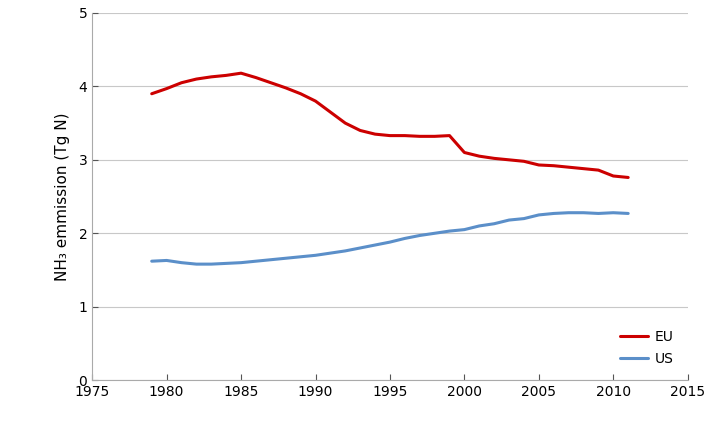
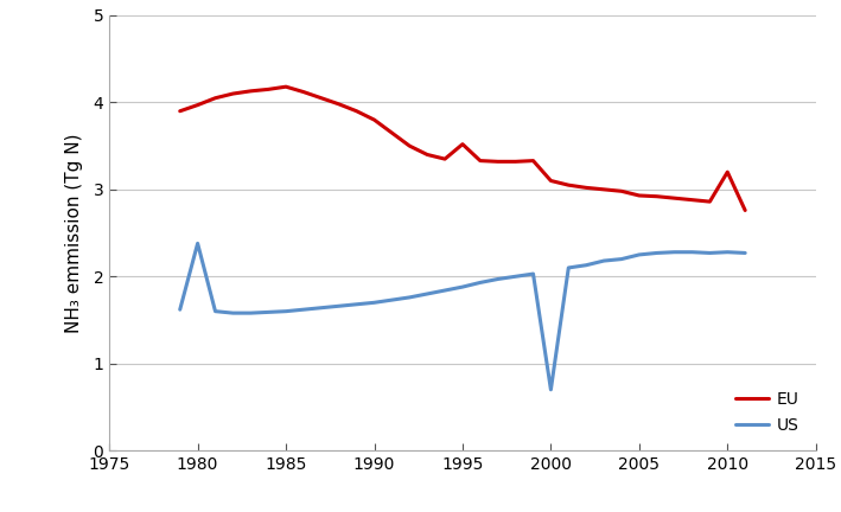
US/1980: 1.63 -> 2.38
EU/1995: 3.33 -> 3.52
US/2000: 2.05 -> 0.70
EU/2010: 2.78 -> 3.20
